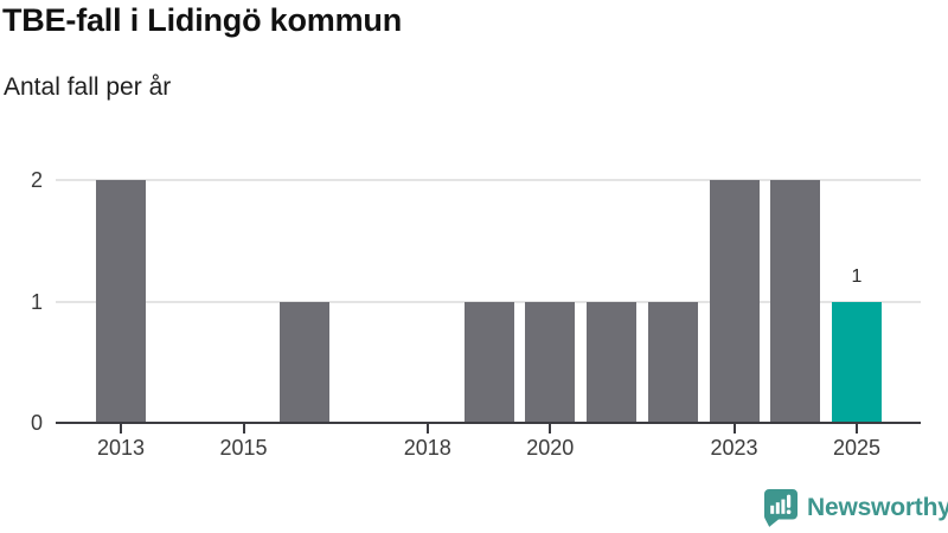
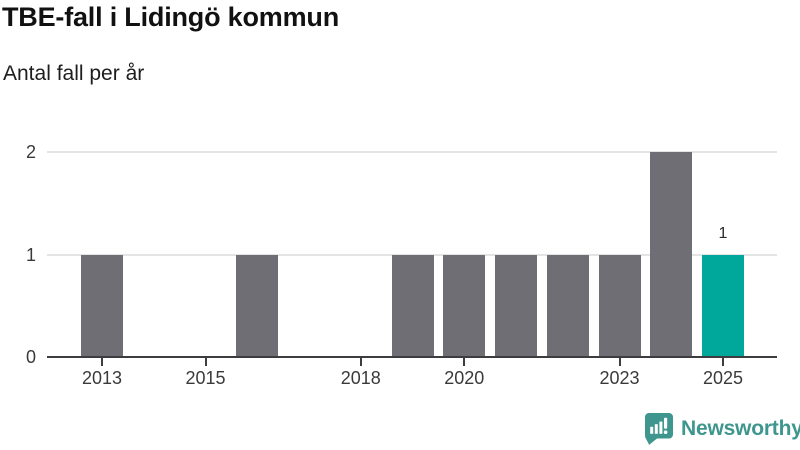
2013: 2 -> 1
2023: 2 -> 1
